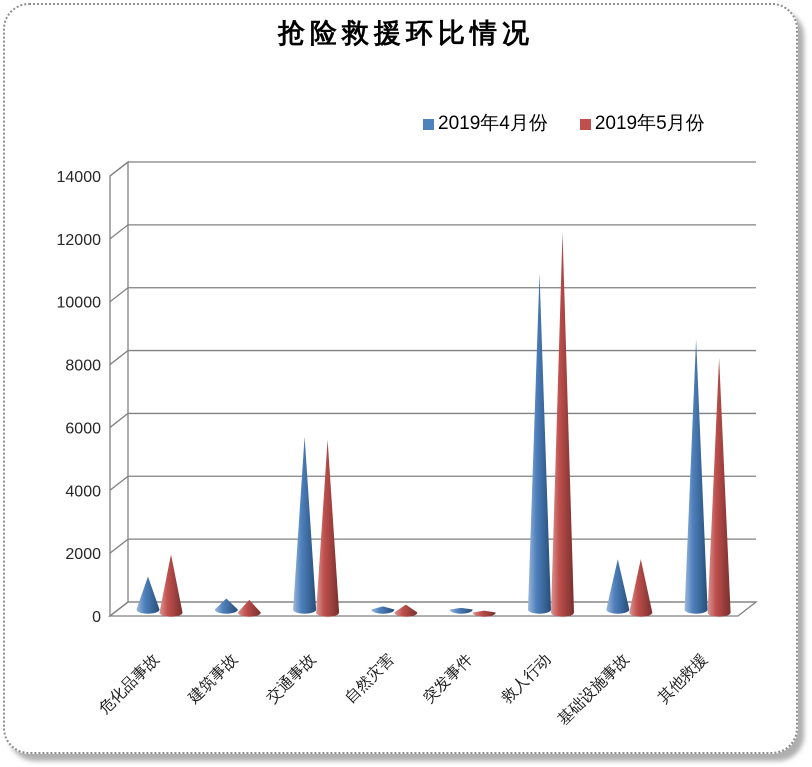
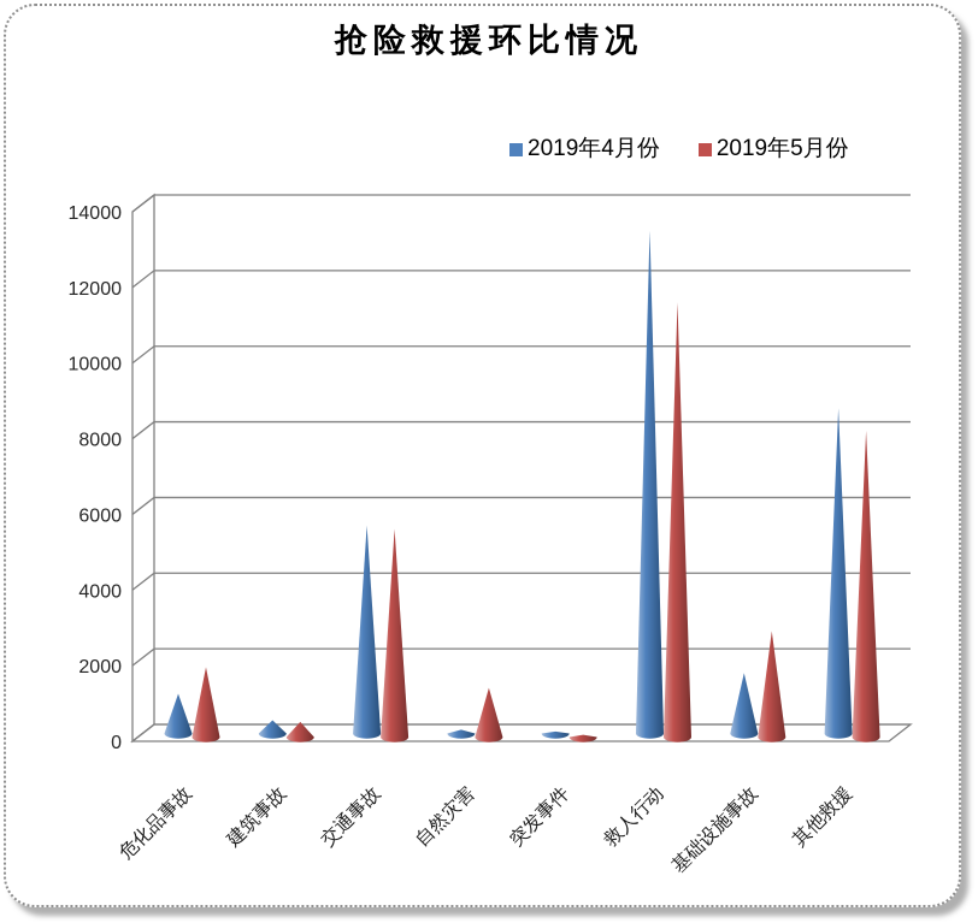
2019年5月份/自然灾害: 200 -> 1300
2019年4月份/救人行动: 10700 -> 13300
2019年5月份/救人行动: 12100 -> 11500
2019年5月份/基础设施事故: 1700 -> 2800
